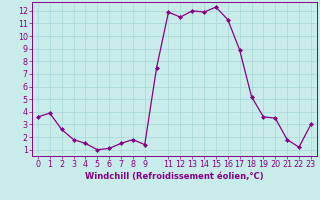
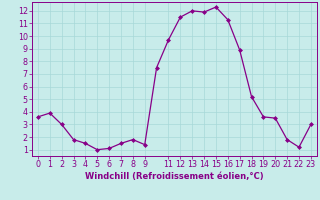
2: 2.6 -> 3.0
11: 11.9 -> 9.7
